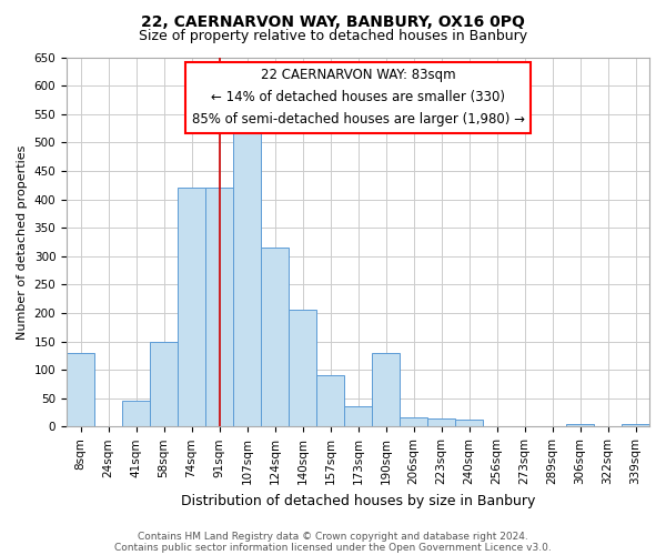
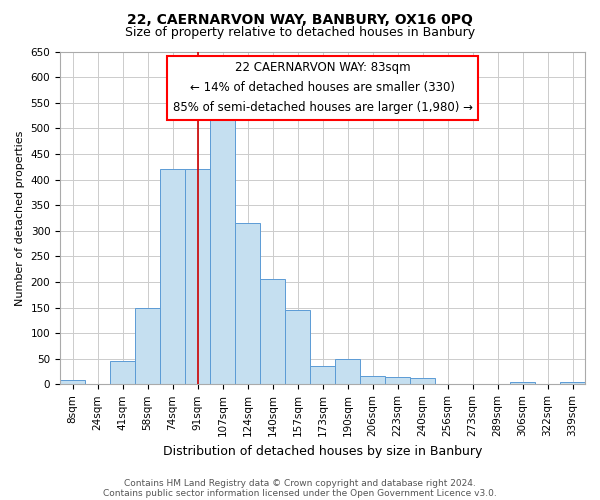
8sqm: 130 -> 8
157sqm: 90 -> 145
190sqm: 130 -> 50
